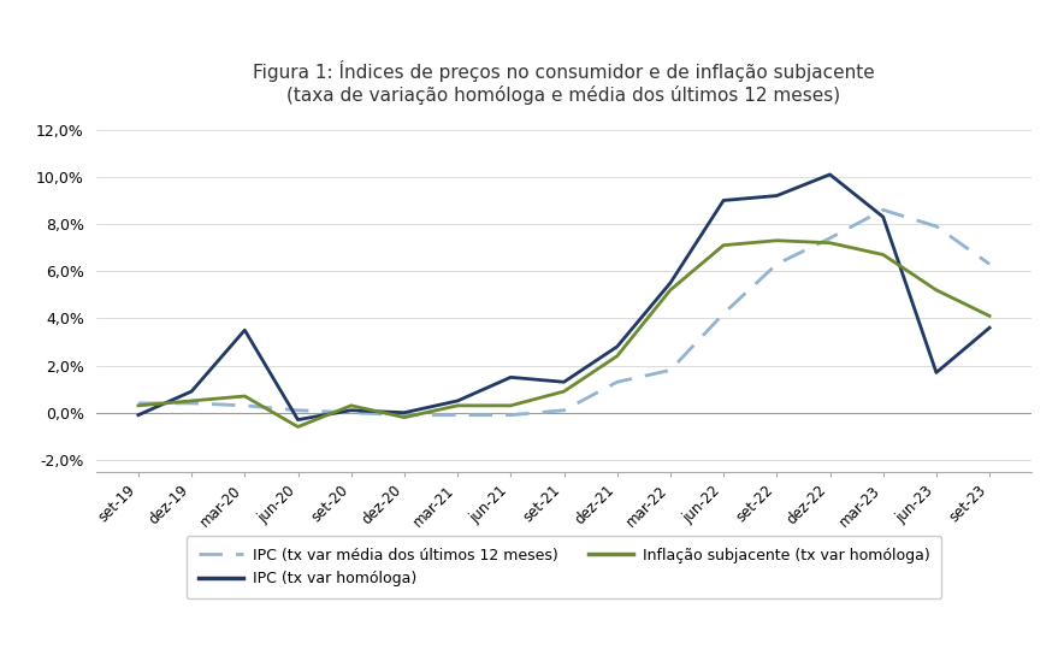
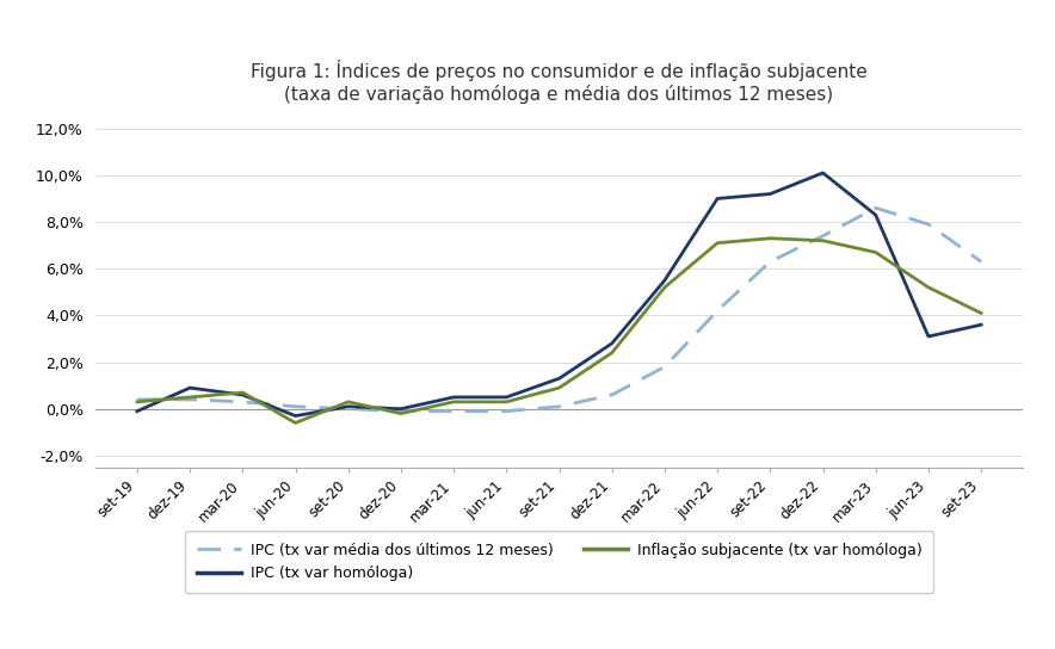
IPC (tx var homóloga)/mar-20: 3,5% -> 0,6%
IPC (tx var homóloga)/jun-21: 1,5% -> 0,5%
IPC (tx var média dos últimos 12 meses)/dez-21: 1,3% -> 0,6%
IPC (tx var homóloga)/jun-23: 1,7% -> 3,1%
